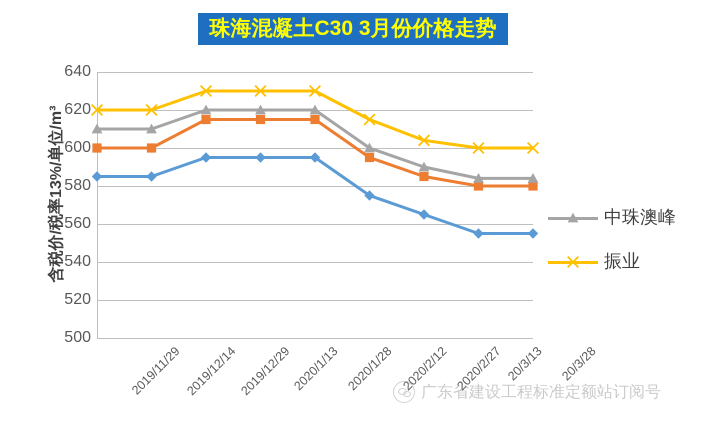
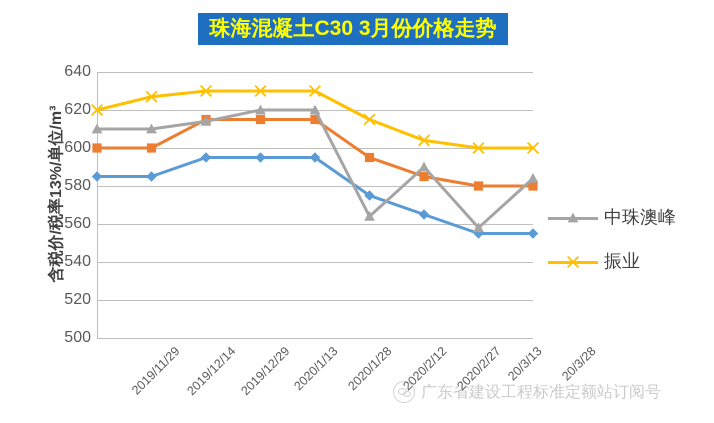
振业/2019/12/14: 620 -> 627
中珠澳峰/2019/12/29: 620 -> 614
中珠澳峰/2020/2/12: 600 -> 564
中珠澳峰/20/3/13: 584 -> 558
